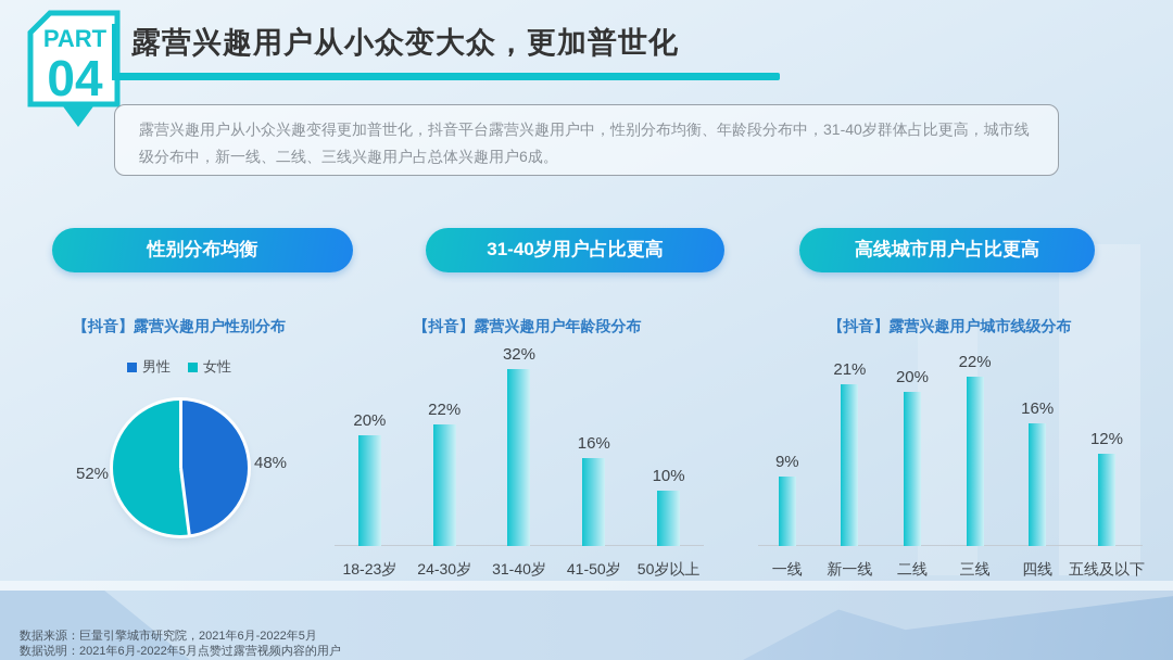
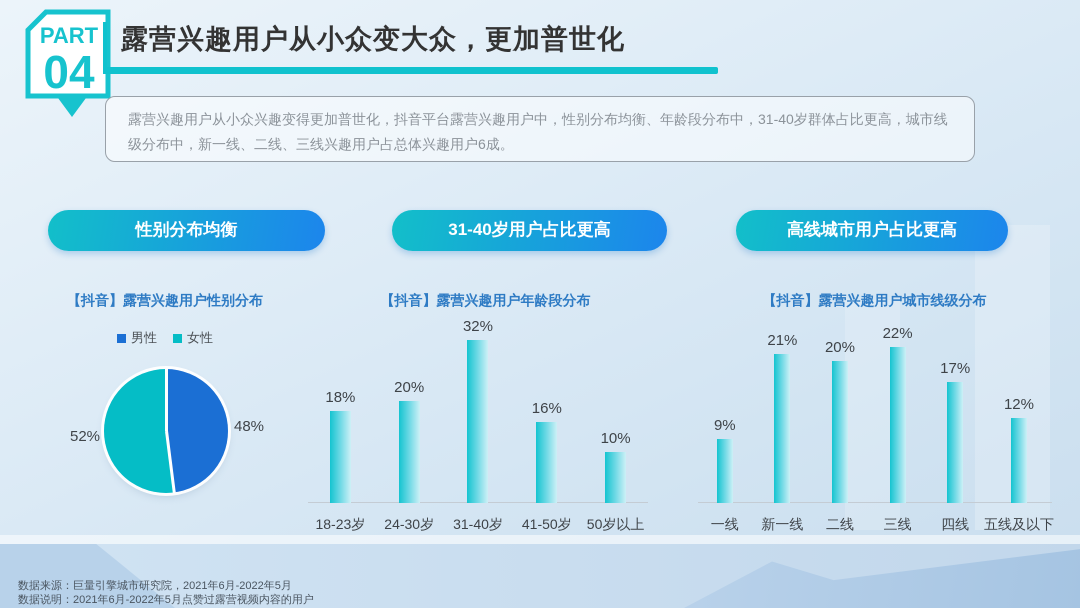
【抖音】露营兴趣用户年龄段分布/18-23岁: 20% -> 18%
【抖音】露营兴趣用户年龄段分布/24-30岁: 22% -> 20%
【抖音】露营兴趣用户城市线级分布/四线: 16% -> 17%
